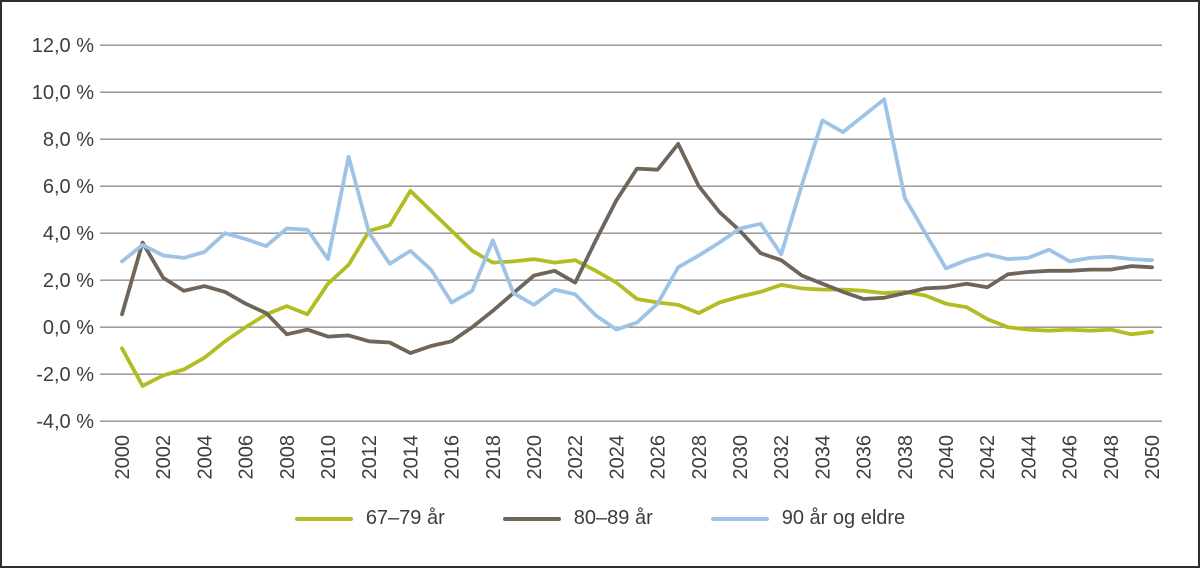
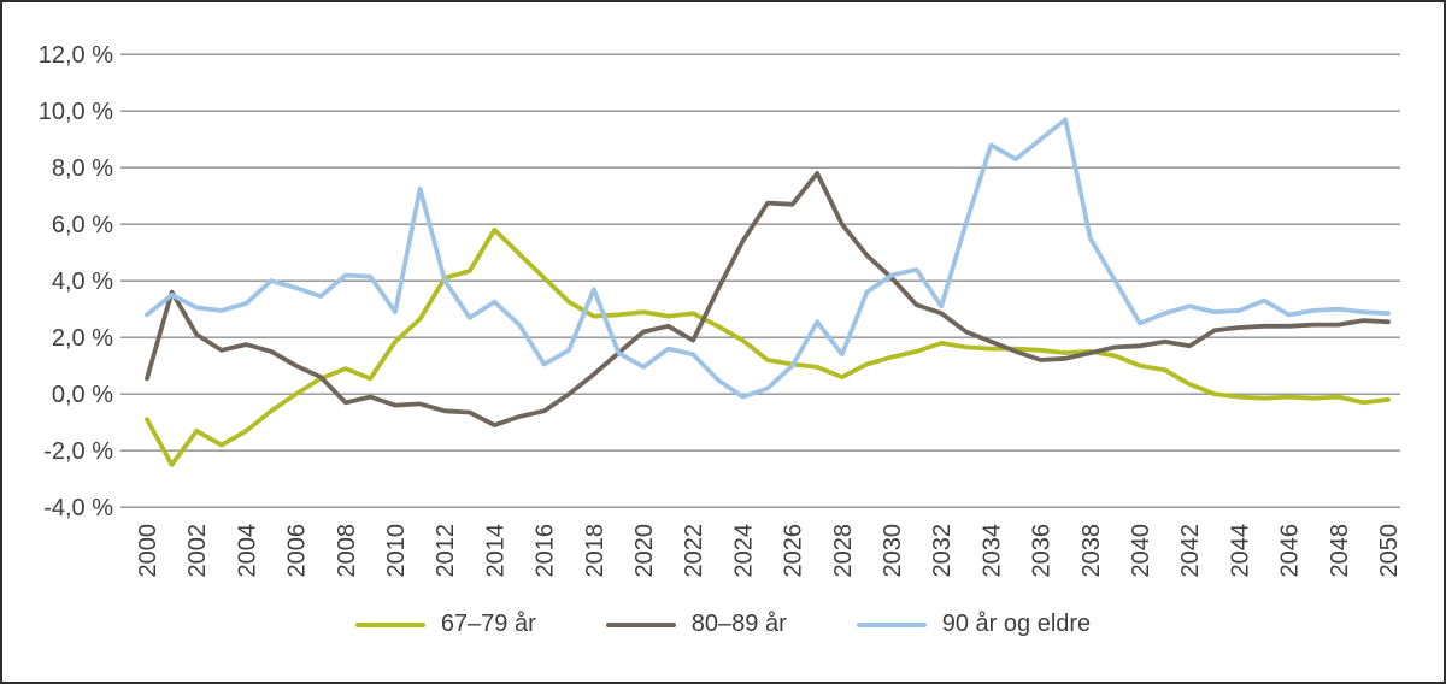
67–79 år/2002: -2,0% -> -1,3%
90 år og eldre/2028: 3,0% -> 1,4%
